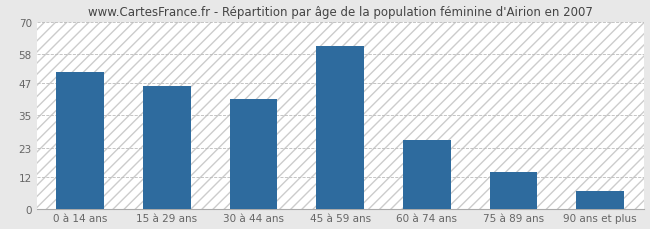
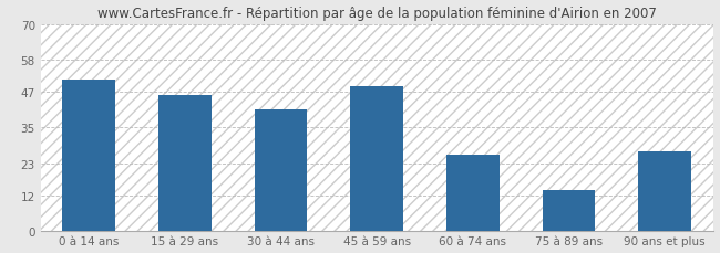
45 à 59 ans: 61 -> 49
90 ans et plus: 7 -> 27
